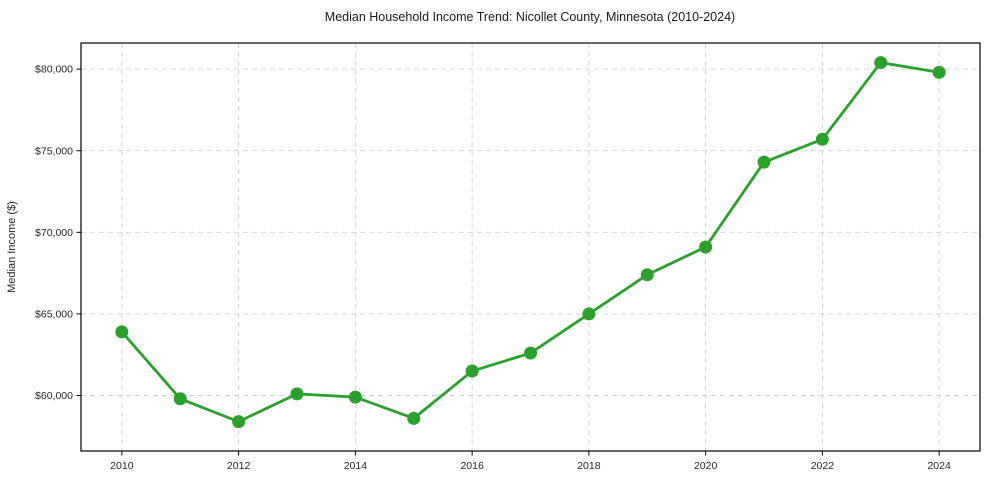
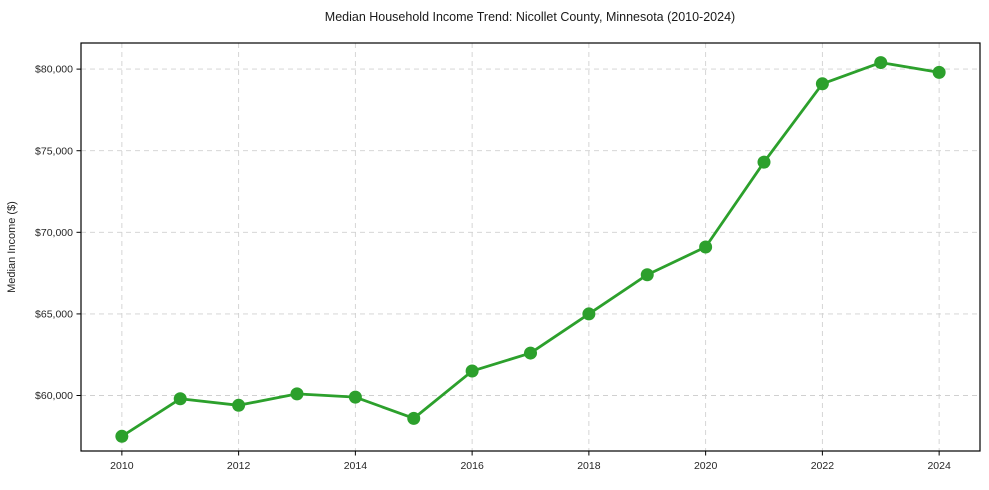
2010: $63900 -> $57500
2012: $58400 -> $59400
2022: $75700 -> $79100
